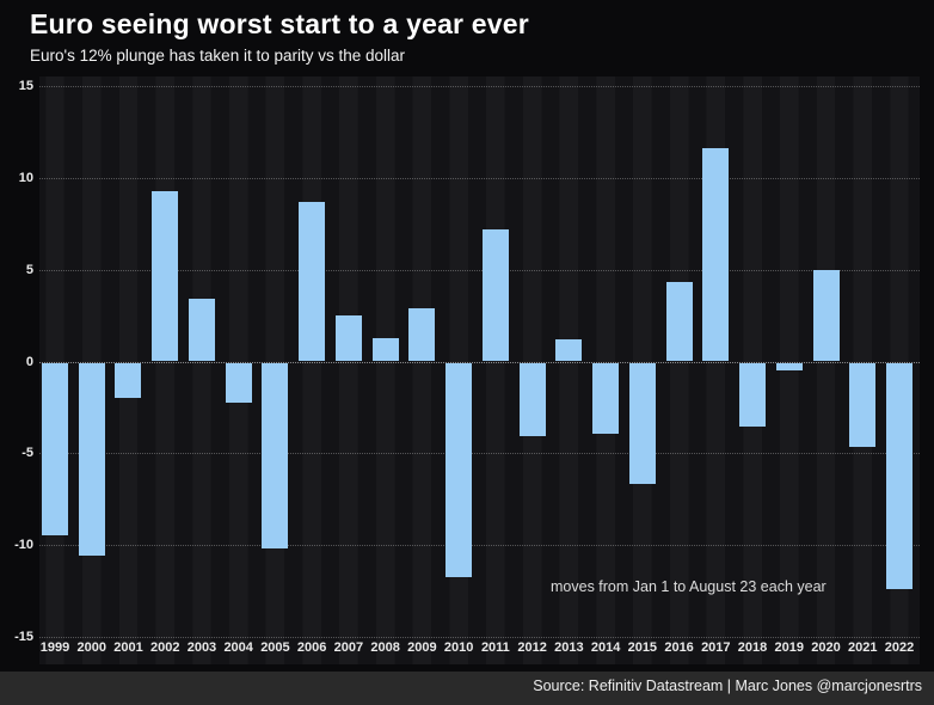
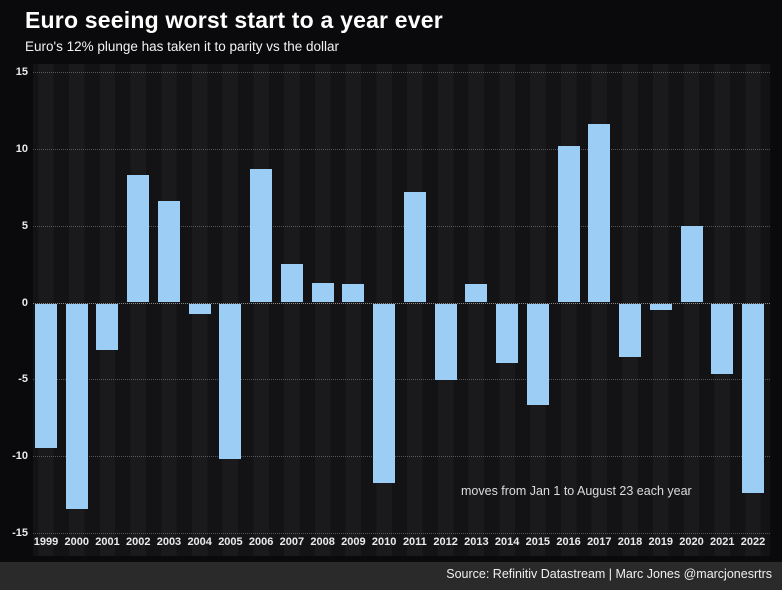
2000: -10.5 -> -13.4
2001: -1.9 -> -3.0
2002: 9.3 -> 8.3
2003: 3.4 -> 6.6
2004: -2.2 -> -0.7
2009: 2.9 -> 1.2
2012: -4.0 -> -5.0
2016: 4.3 -> 10.2
